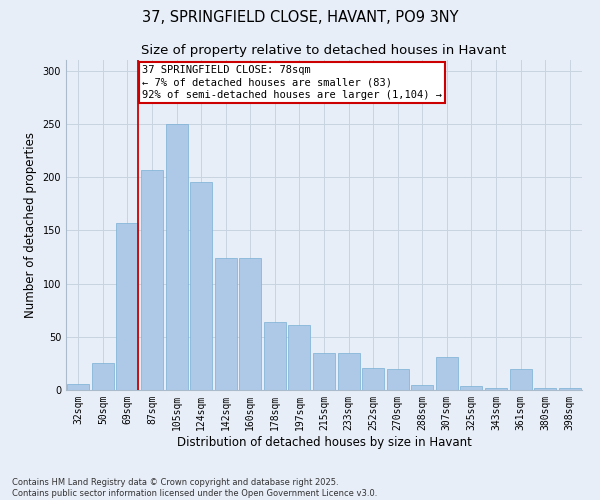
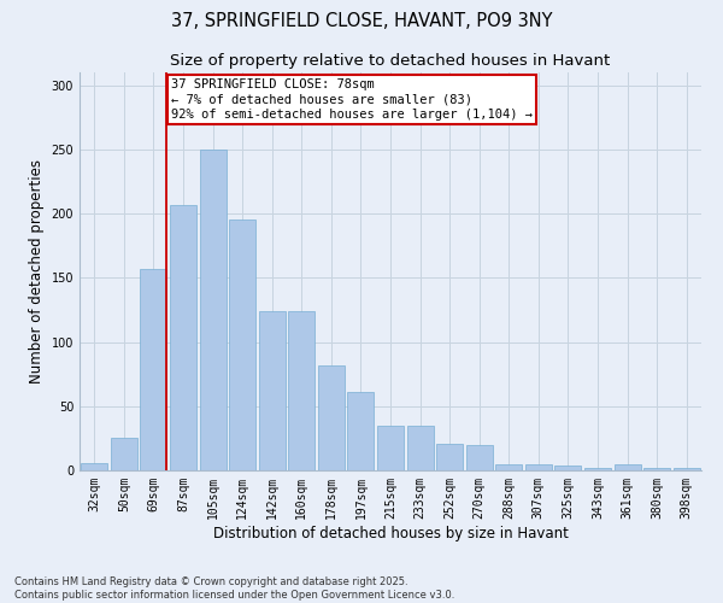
178sqm: 64 -> 82
307sqm: 31 -> 5
361sqm: 20 -> 5
